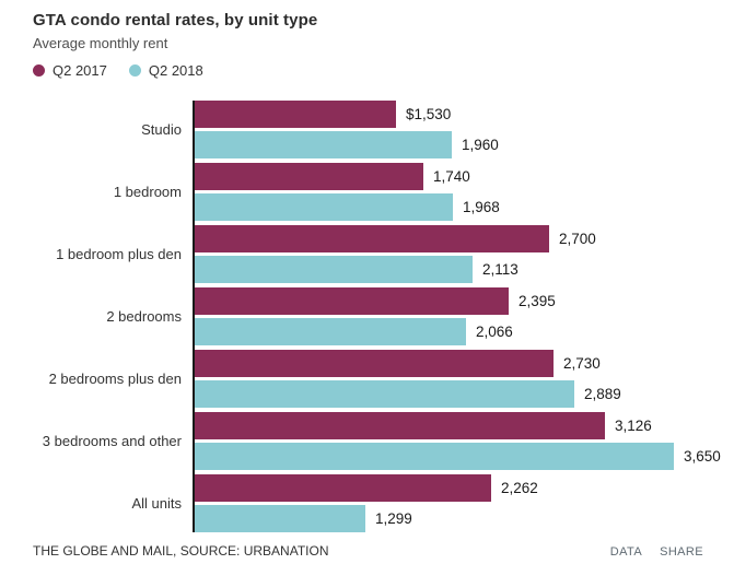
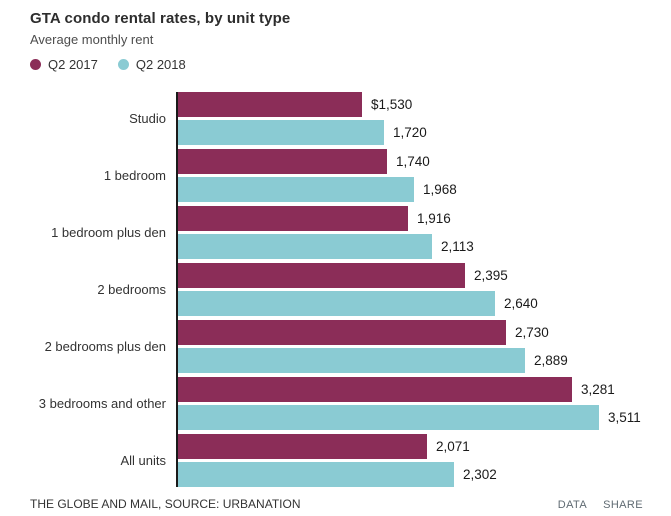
Q2 2018/Studio: 1,960 -> 1,720
Q2 2017/1 bedroom plus den: 2,700 -> 1,916
Q2 2018/2 bedrooms: 2,066 -> 2,640
Q2 2017/3 bedrooms and other: 3,126 -> 3,281
Q2 2018/3 bedrooms and other: 3,650 -> 3,511
Q2 2017/All units: 2,262 -> 2,071
Q2 2018/All units: 1,299 -> 2,302
